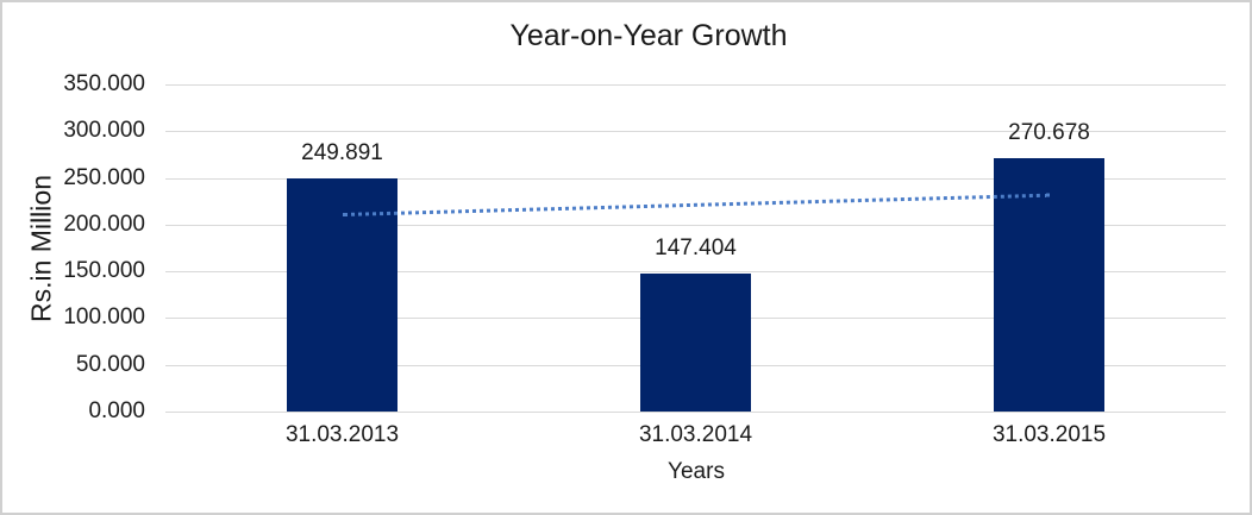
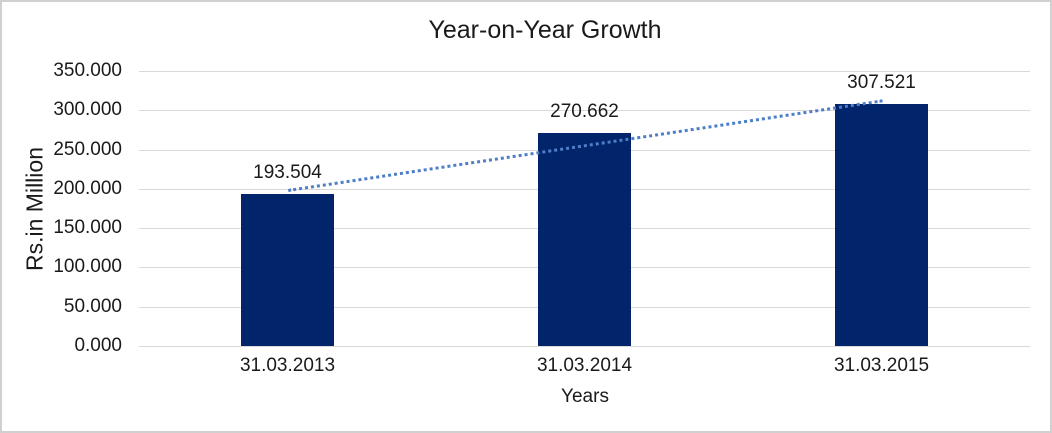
31.03.2013: 249.891 -> 193.504
31.03.2014: 147.404 -> 270.662
31.03.2015: 270.678 -> 307.521
